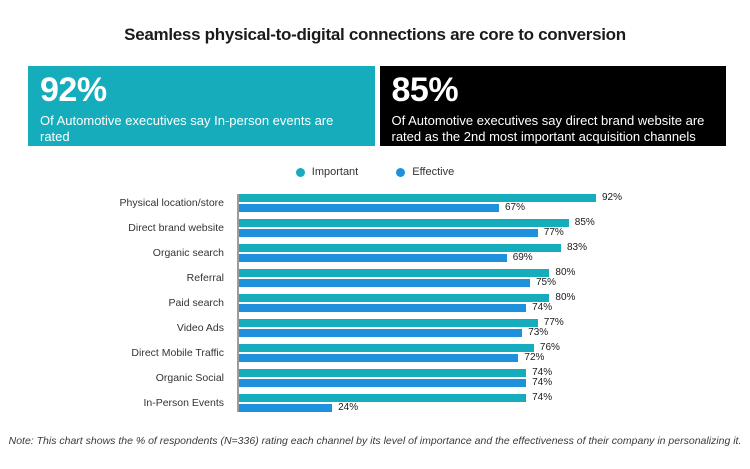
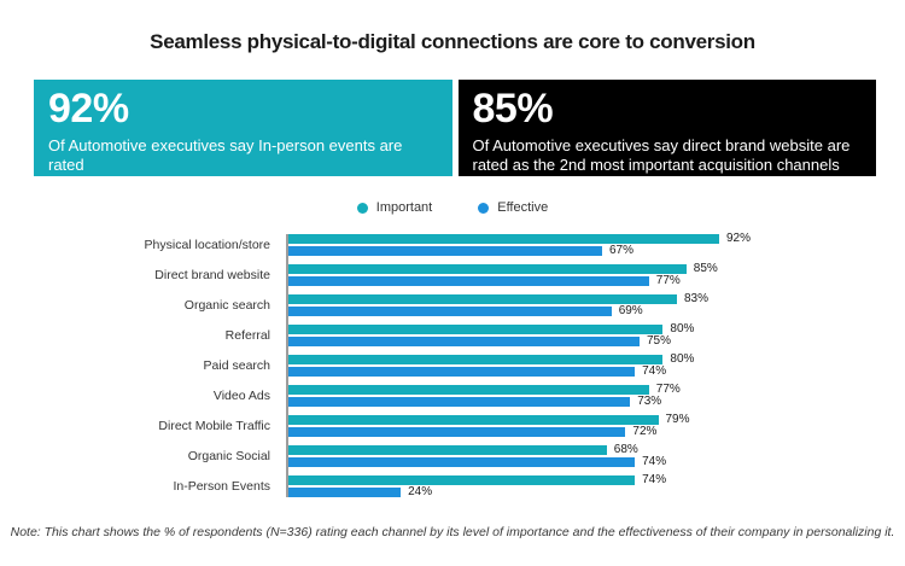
Important/Direct Mobile Traffic: 76% -> 79%
Important/Organic Social: 74% -> 68%
